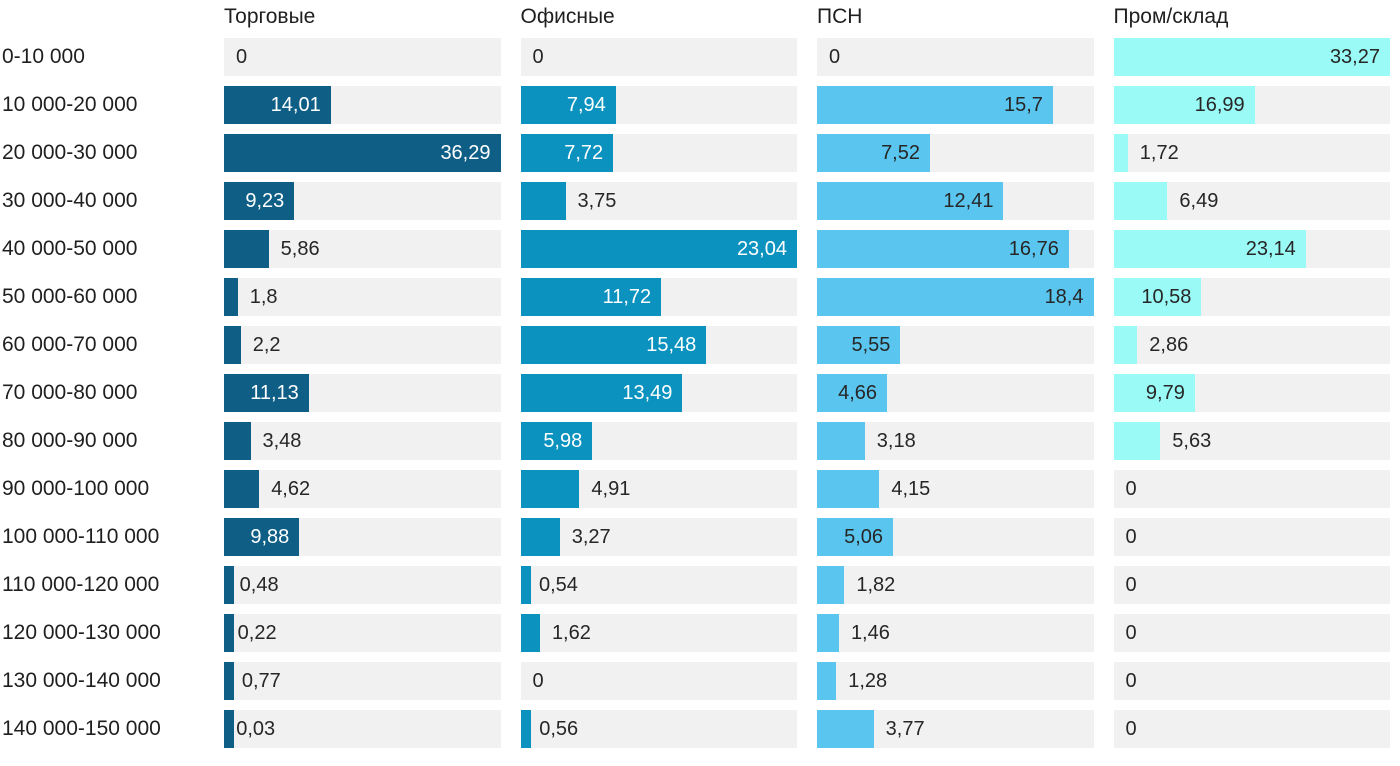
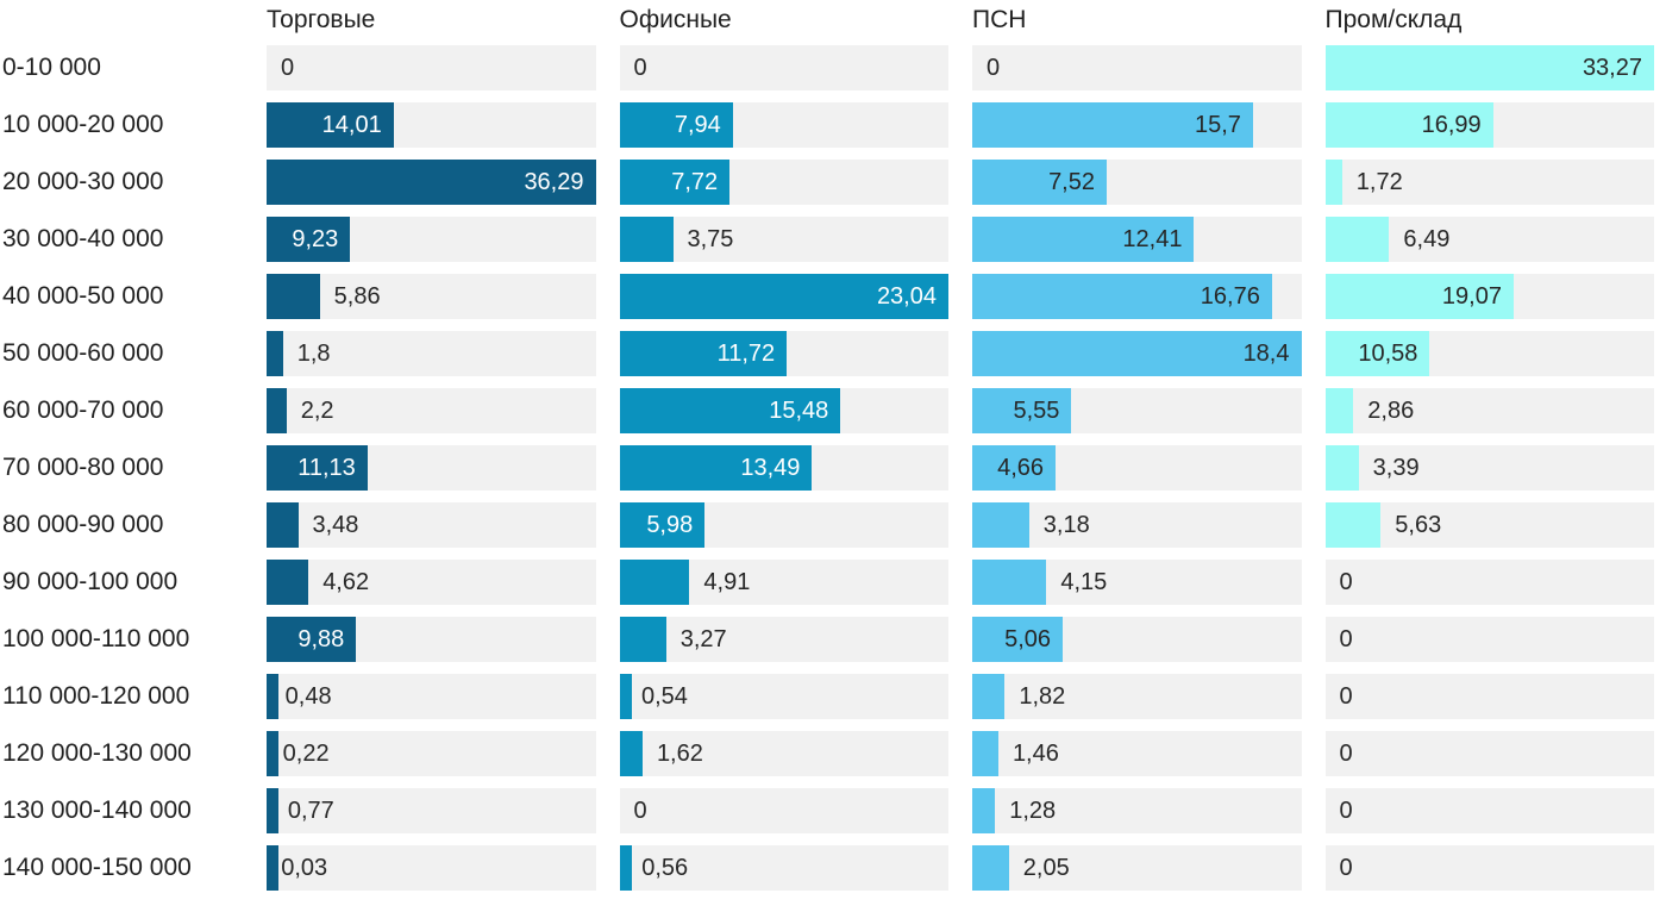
Пром/склад/40 000-50 000: 23,14 -> 19,07
Пром/склад/70 000-80 000: 9,79 -> 3,39
ПСН/140 000-150 000: 3,77 -> 2,05
